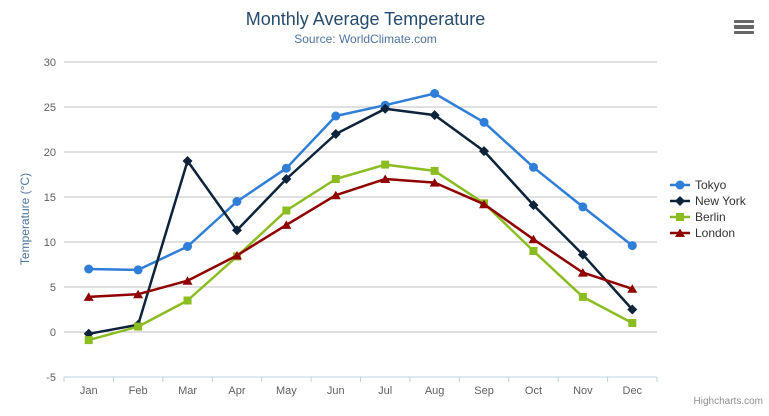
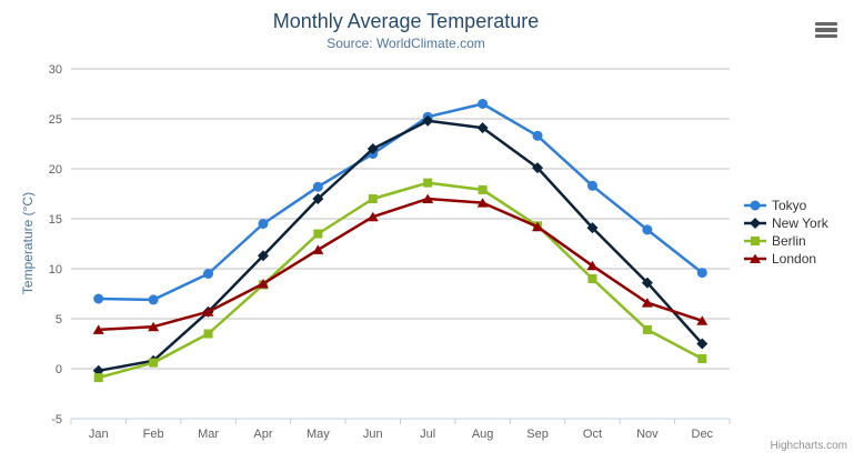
New York/Mar: 19 -> 6
Tokyo/Jun: 24 -> 22
